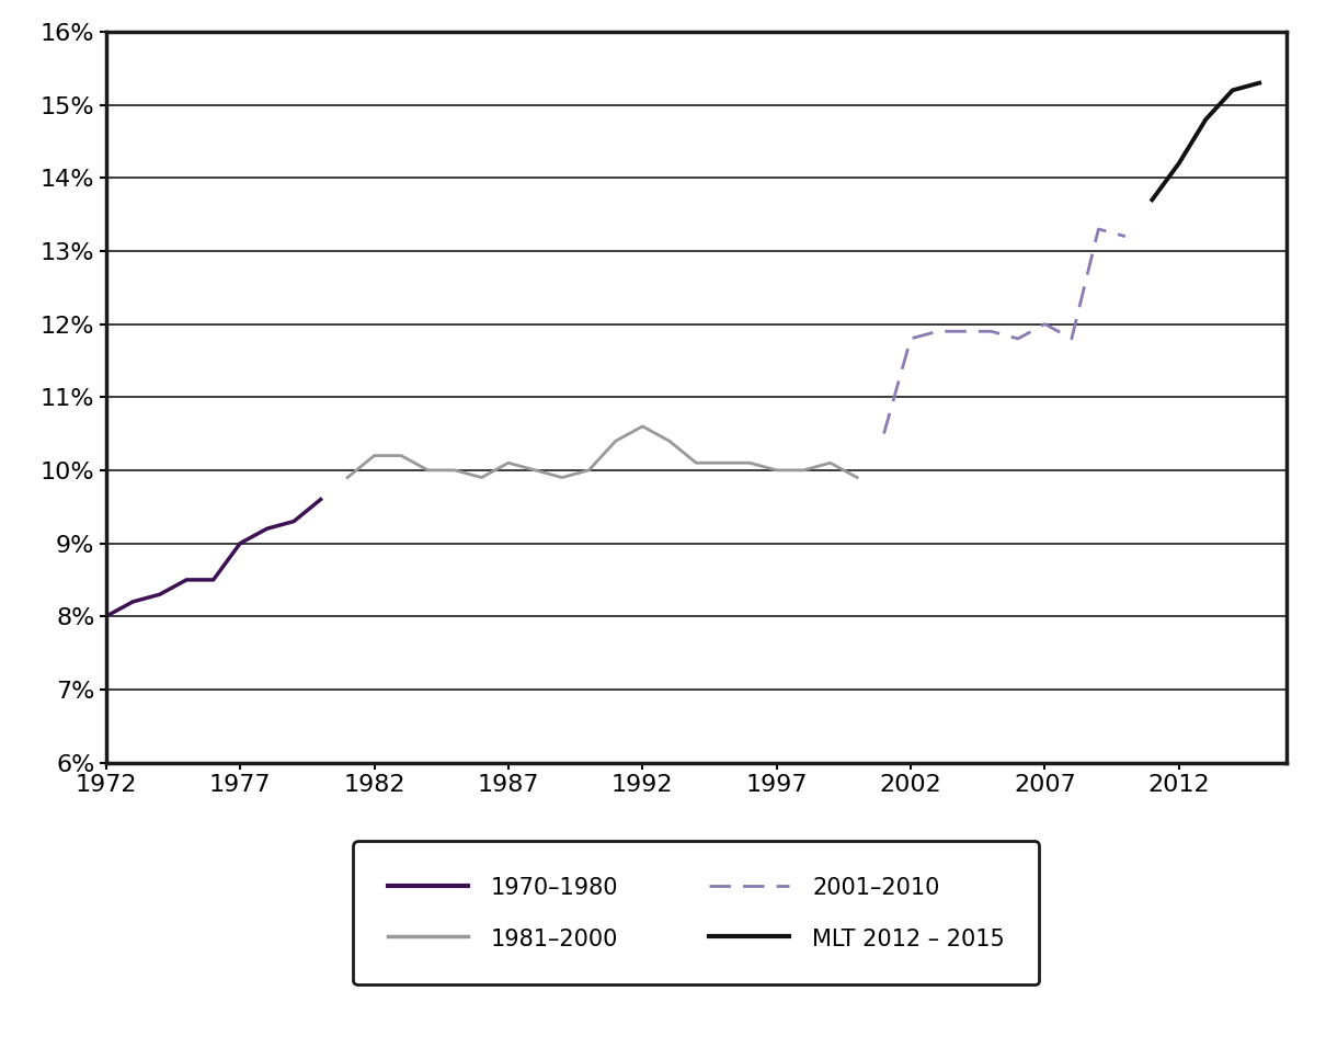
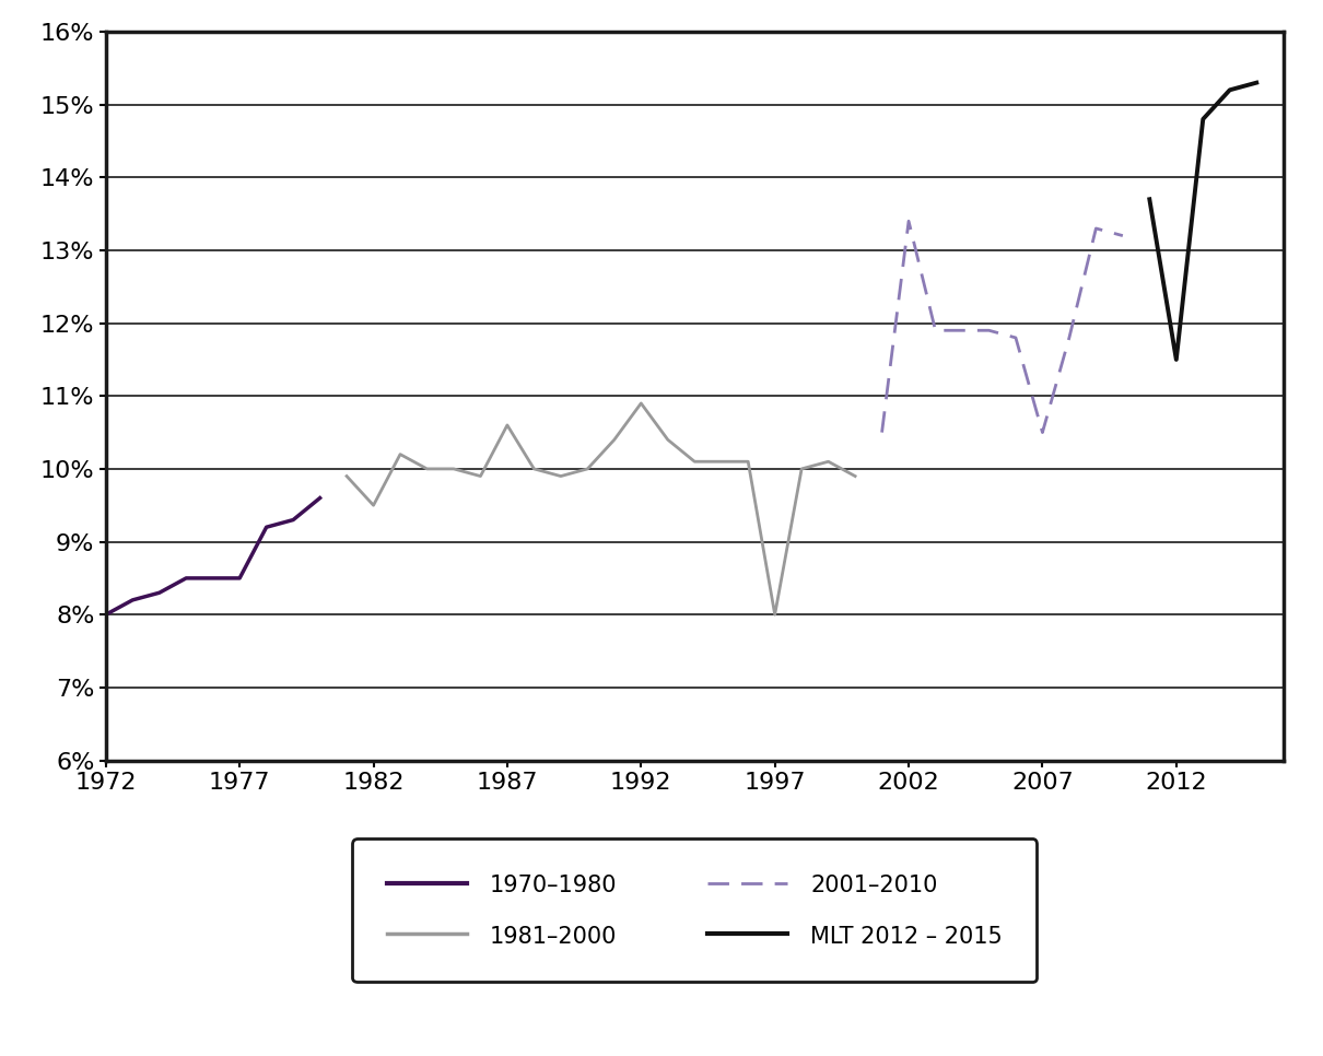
1970–1980/1977: 9.0% -> 8.5%
1981–2000/1982: 10.2% -> 9.5%
1981–2000/1987: 10.1% -> 10.6%
1981–2000/1992: 10.6% -> 10.9%
1981–2000/1997: 10.0% -> 8.0%
2001–2010/2002: 11.8% -> 13.4%
2001–2010/2007: 12.0% -> 10.5%
MLT 2012 – 2015/2012: 14.2% -> 11.5%
